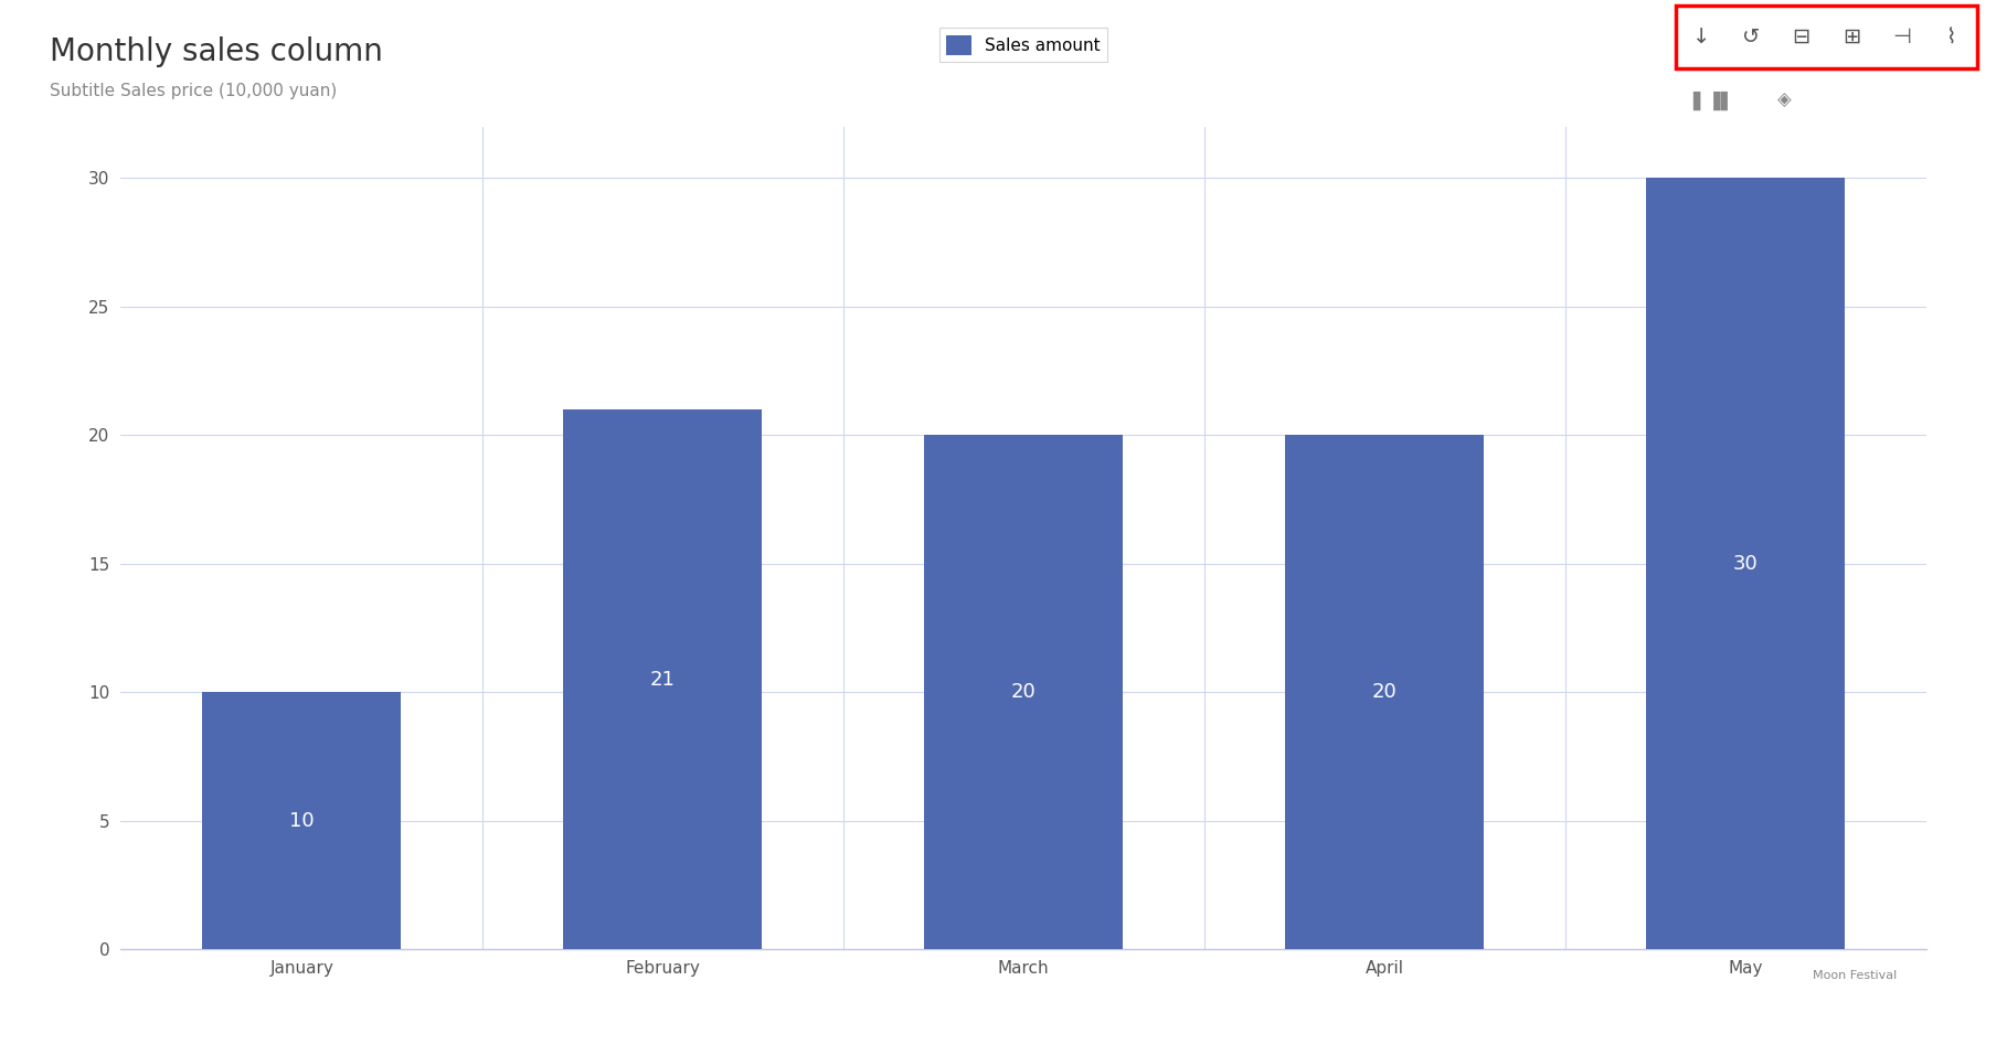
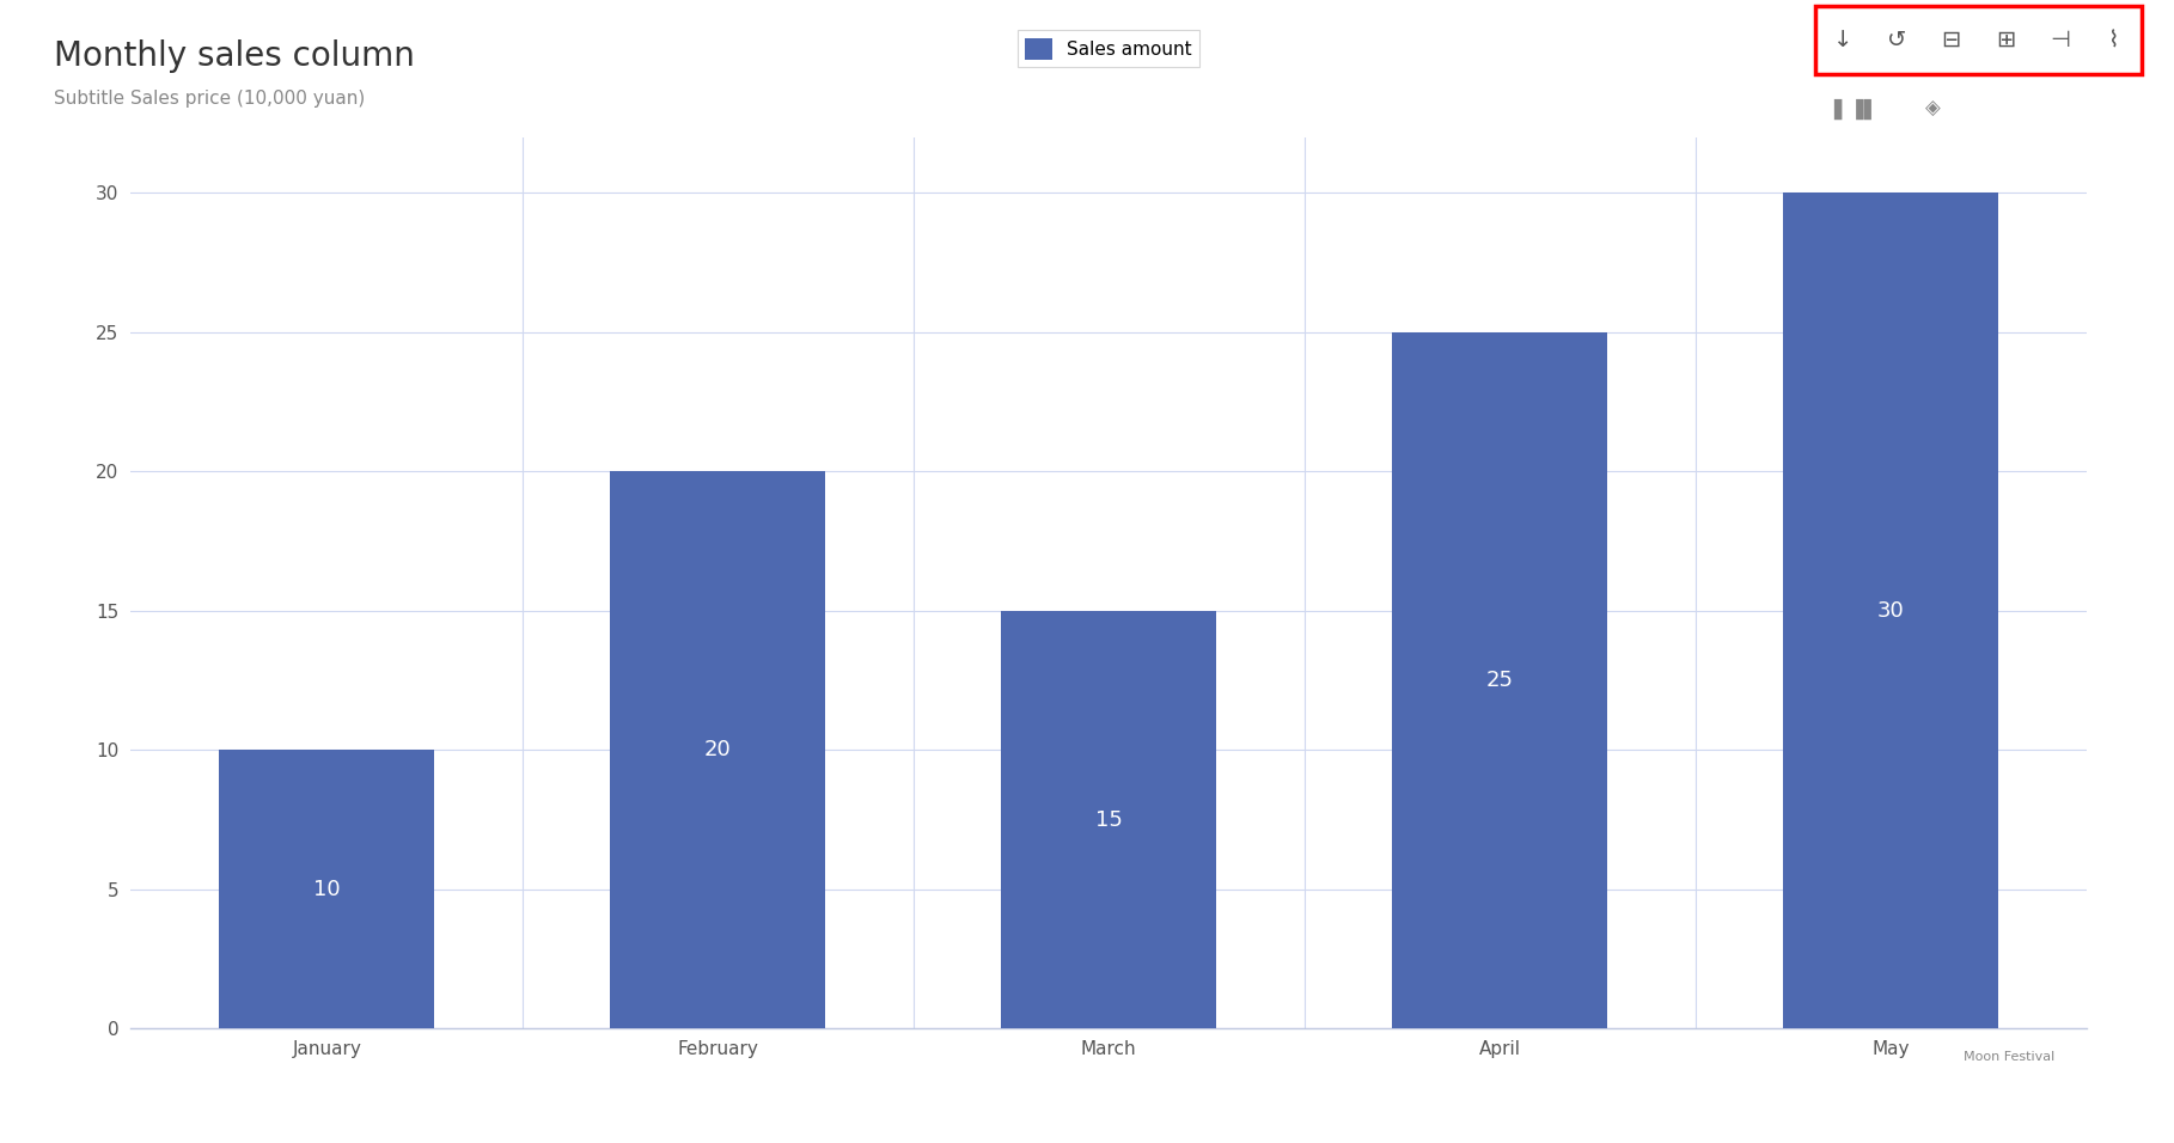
February: 21 -> 20
March: 20 -> 15
April: 20 -> 25
